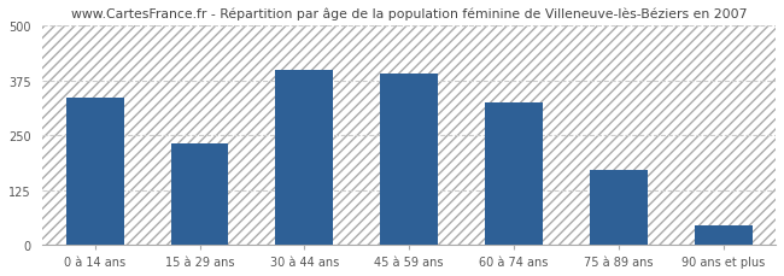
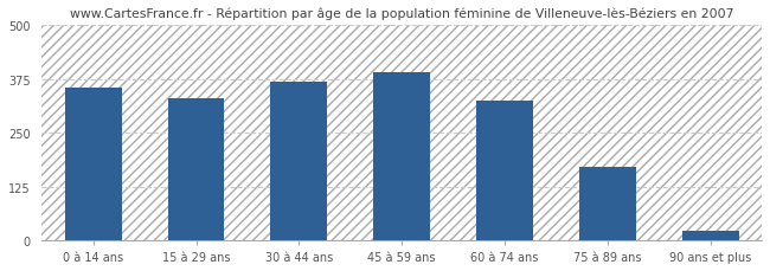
0 à 14 ans: 335 -> 355
15 à 29 ans: 230 -> 330
30 à 44 ans: 400 -> 370
90 ans et plus: 45 -> 22
